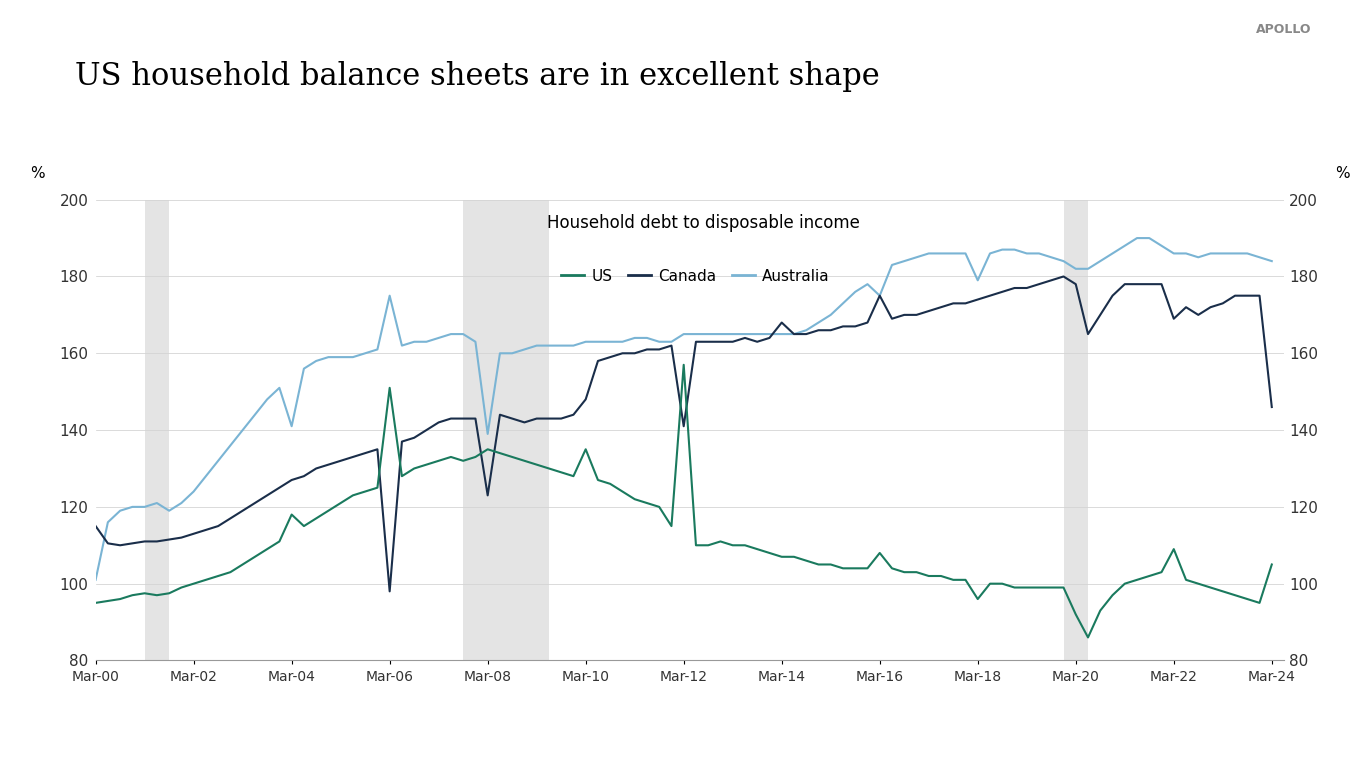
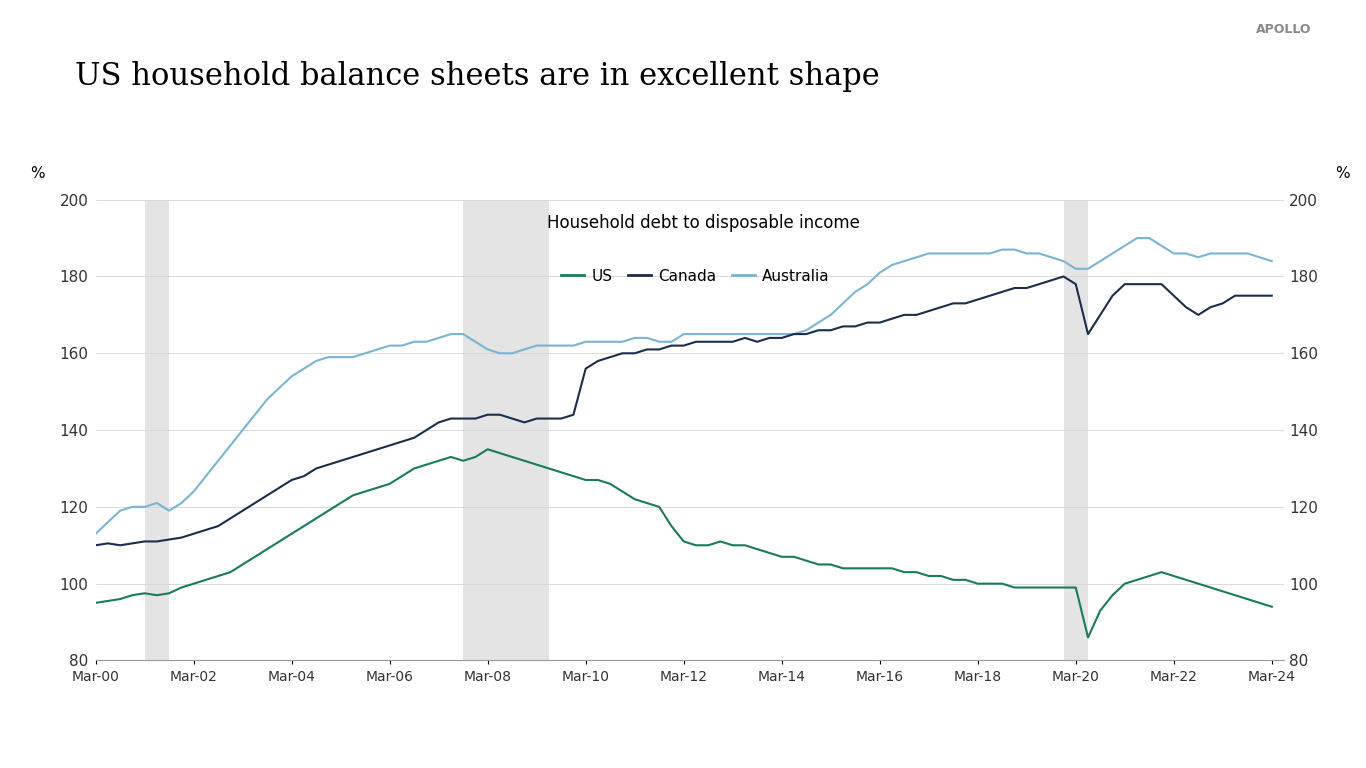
Canada/Mar-00: 115.0 -> 110.0
Australia/Mar-00: 101 -> 113
US/Mar-04: 118.0 -> 113.0
Australia/Mar-04: 141 -> 154
US/Mar-06: 151.0 -> 126.0
Canada/Mar-06: 98.0 -> 136.0
Australia/Mar-06: 175 -> 162
Canada/Mar-08: 123.0 -> 144.0
Australia/Mar-08: 139 -> 161
US/Mar-10: 135.0 -> 127.0
Canada/Mar-10: 148.0 -> 156.0
US/Mar-12: 157.0 -> 111.0
Canada/Mar-12: 141.0 -> 162.0
Canada/Mar-14: 168.0 -> 164.0
US/Mar-16: 108.0 -> 104.0
Canada/Mar-16: 175.0 -> 168.0
Australia/Mar-16: 175 -> 181
US/Mar-18: 96.0 -> 100.0
Australia/Mar-18: 179 -> 186
US/Mar-20: 92.0 -> 99.0
US/Mar-22: 109.0 -> 102.0
Canada/Mar-22: 169.0 -> 175.0
US/Mar-24: 105.0 -> 94.0
Canada/Mar-24: 146.0 -> 175.0
